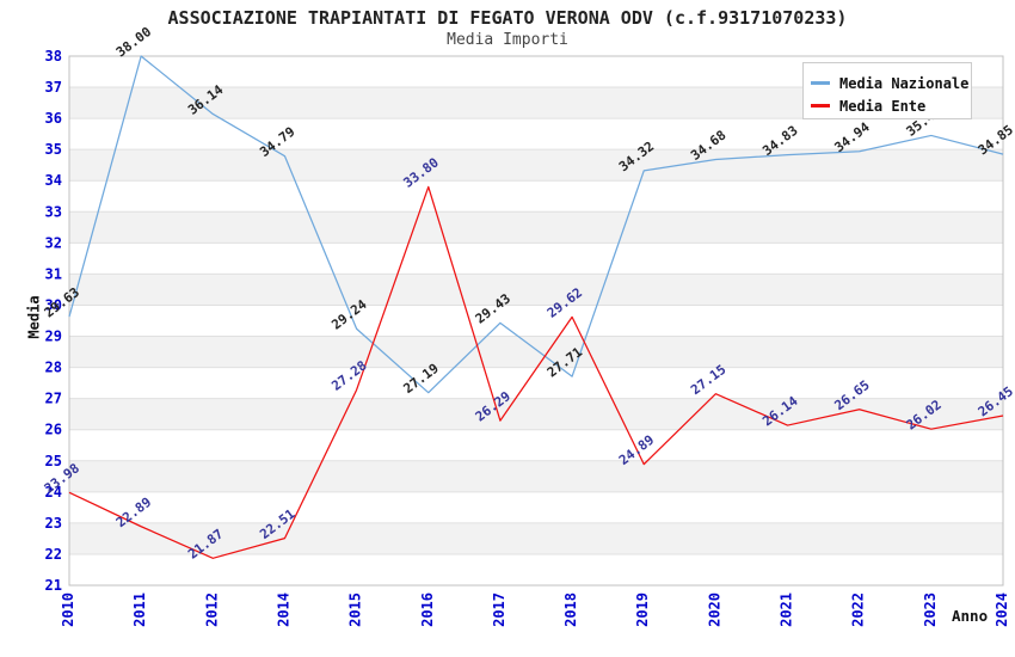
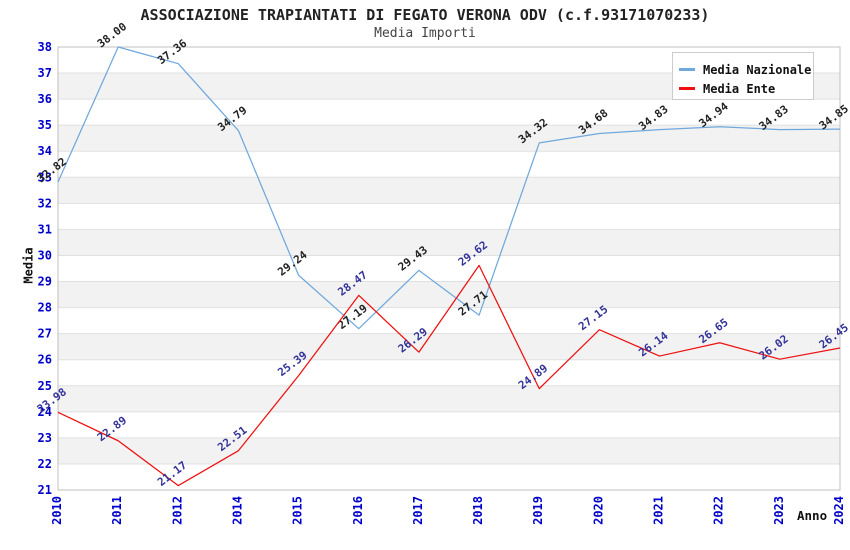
Media Nazionale/2010: 29.63 -> 32.82
Media Nazionale/2012: 36.14 -> 37.36
Media Ente/2012: 21.87 -> 21.17
Media Ente/2015: 27.28 -> 25.39
Media Ente/2016: 33.80 -> 28.47
Media Nazionale/2023: 35.45 -> 34.83
